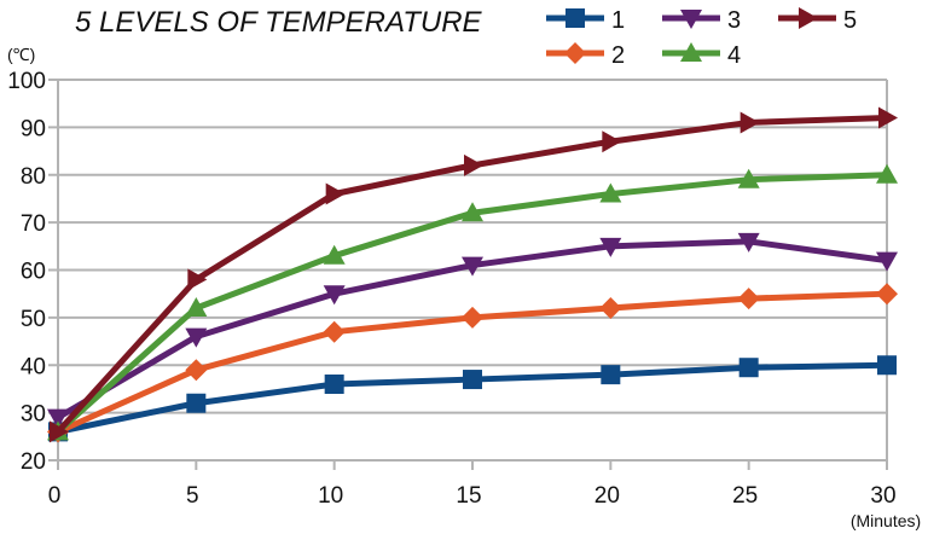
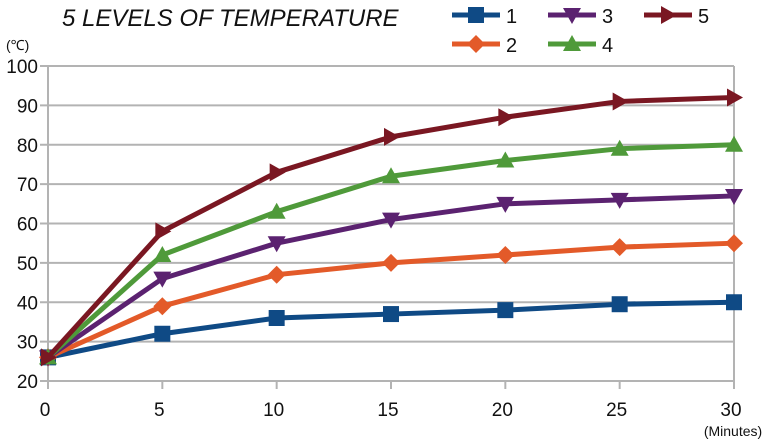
3/0: 29 -> 26
5/10: 76 -> 73
3/30: 62 -> 67
